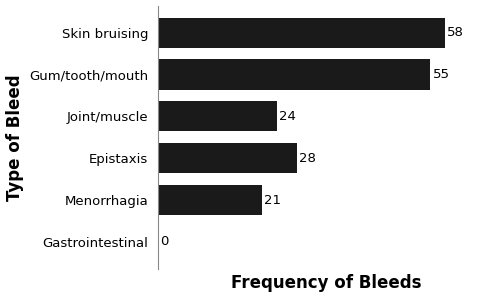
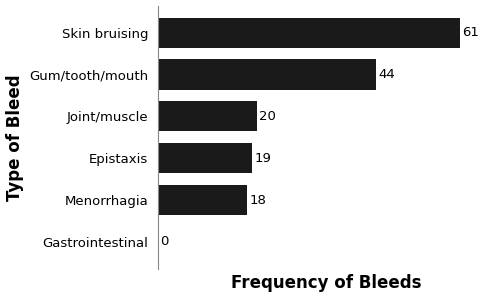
Skin bruising: 58 -> 61
Gum/tooth/mouth: 55 -> 44
Joint/muscle: 24 -> 20
Epistaxis: 28 -> 19
Menorrhagia: 21 -> 18
